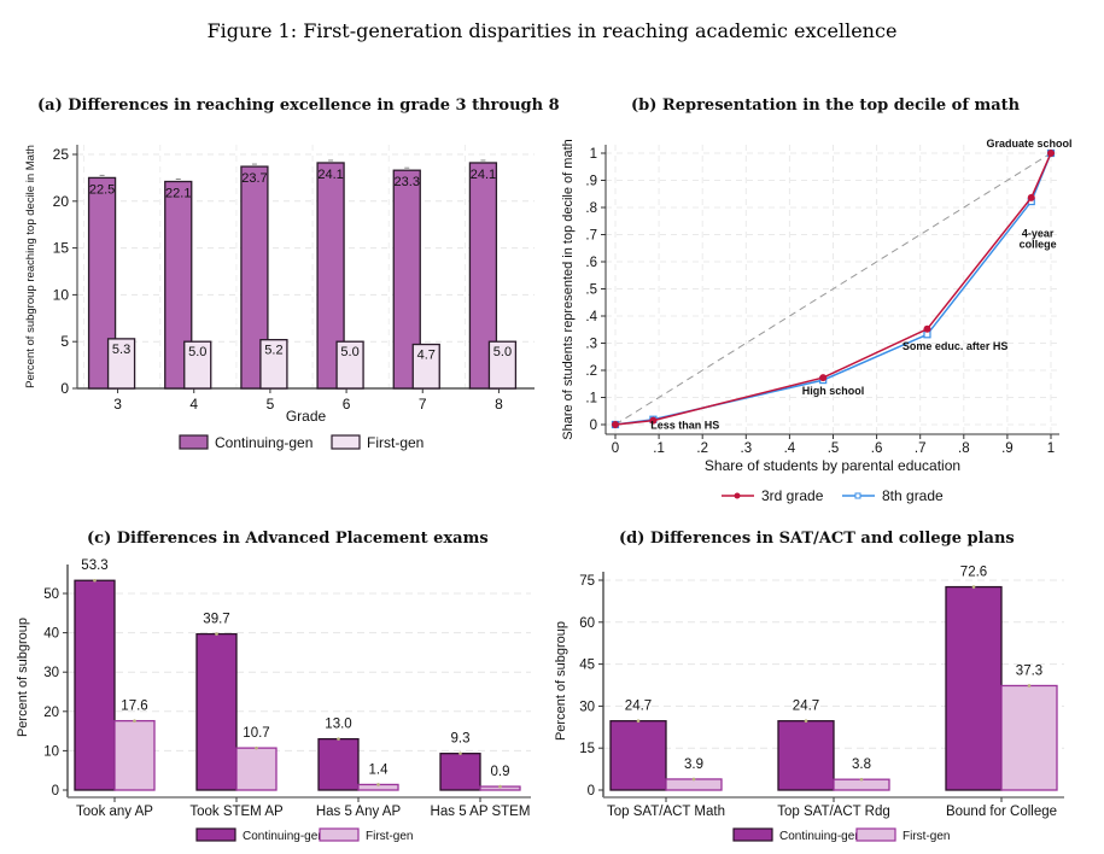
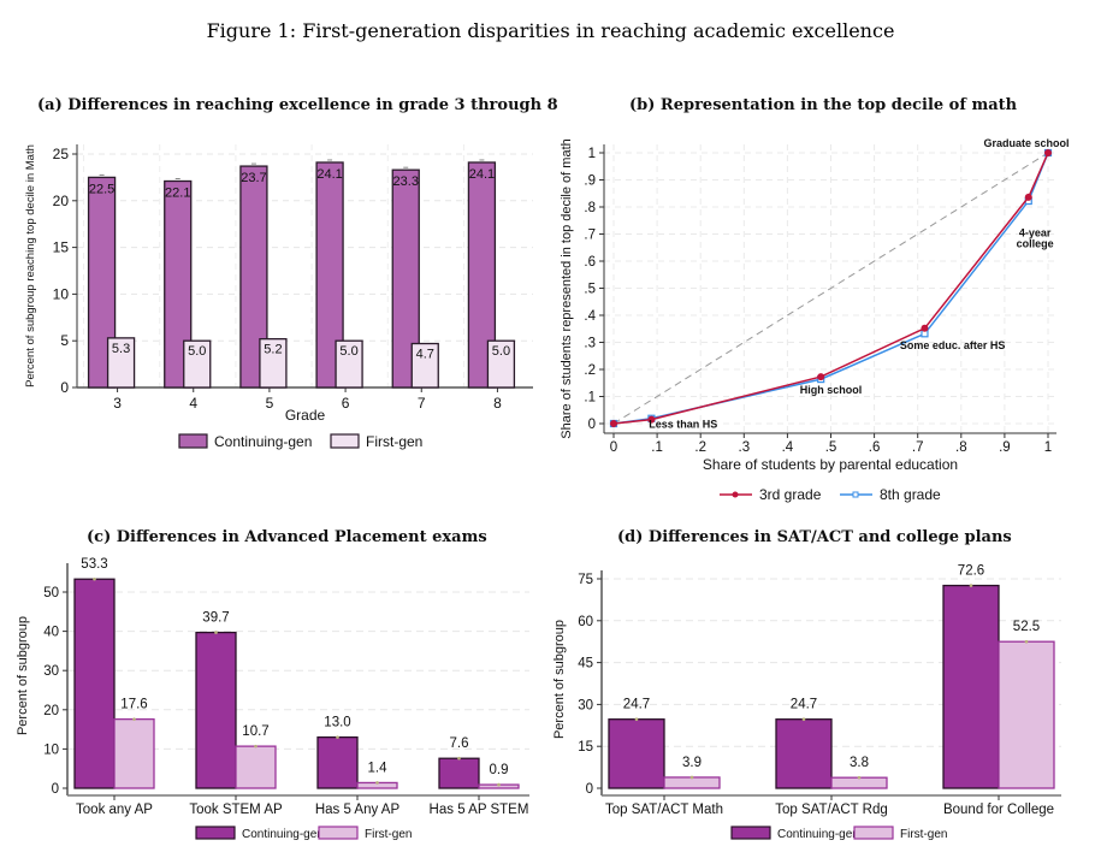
(c) Differences in Advanced Placement exams/Continuing-gen/Has 5 AP STEM: 9.3 -> 7.6
(d) Differences in SAT/ACT and college plans/First-gen/Bound for College: 37.3 -> 52.5
